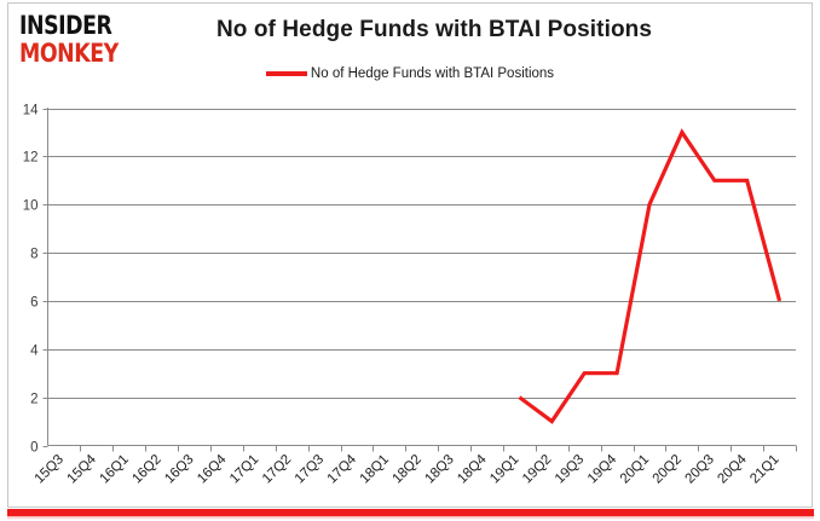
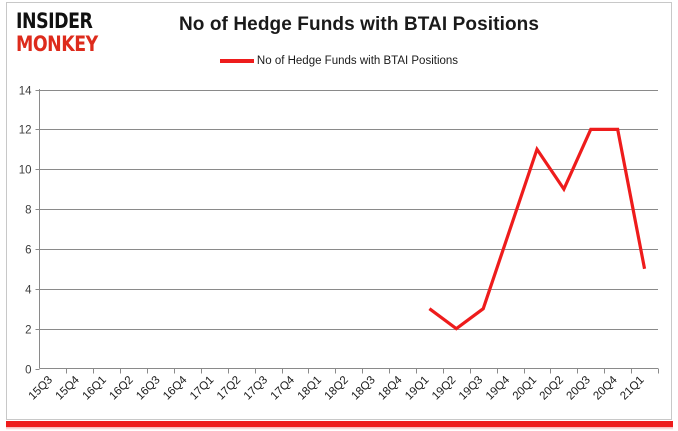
19Q1: 2 -> 3
19Q2: 1 -> 2
19Q4: 3 -> 7
20Q1: 10 -> 11
20Q2: 13 -> 9
20Q3: 11 -> 12
20Q4: 11 -> 12
21Q1: 6 -> 5
